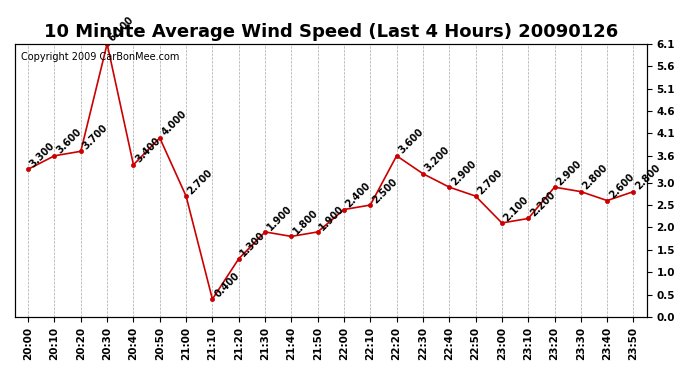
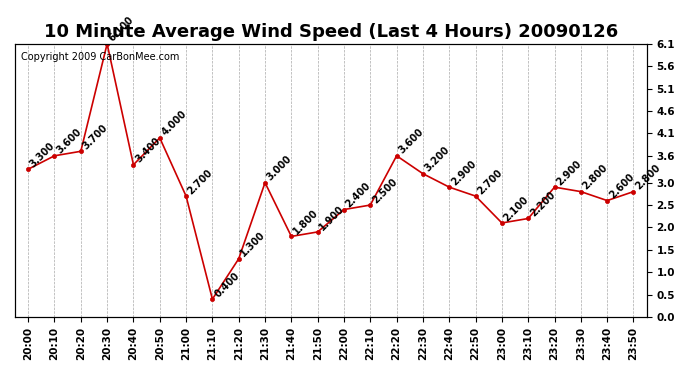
21:30: 1.900 -> 3.000
